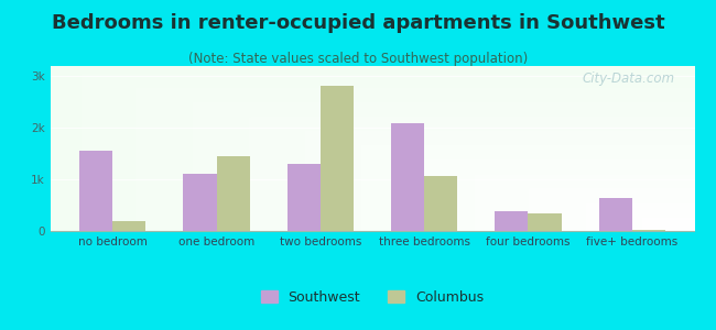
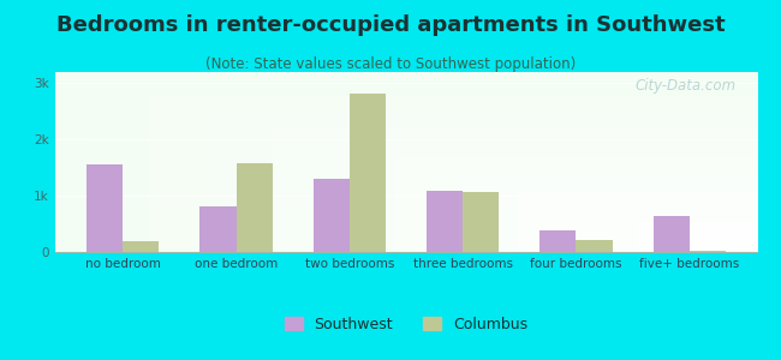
Southwest/one bedroom: 1.10k -> 0.82k
Columbus/one bedroom: 1.45k -> 1.58k
Southwest/three bedrooms: 2.10k -> 1.08k
Columbus/four bedrooms: 0.35k -> 0.21k
